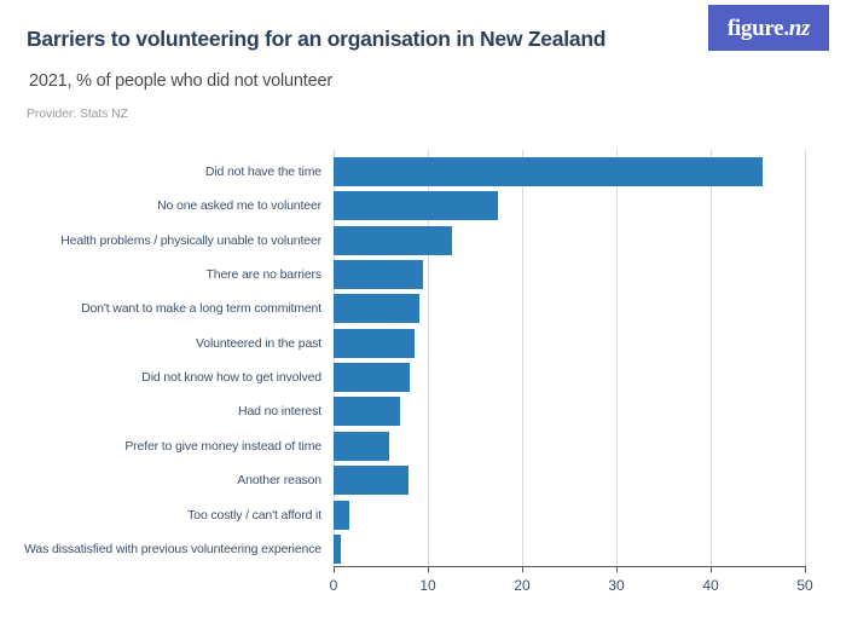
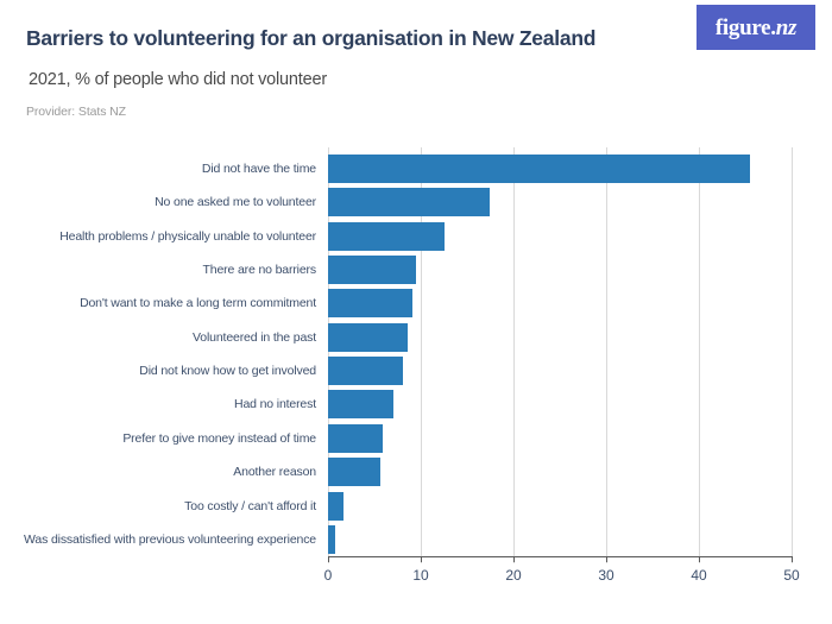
Another reason: 8 -> 6
